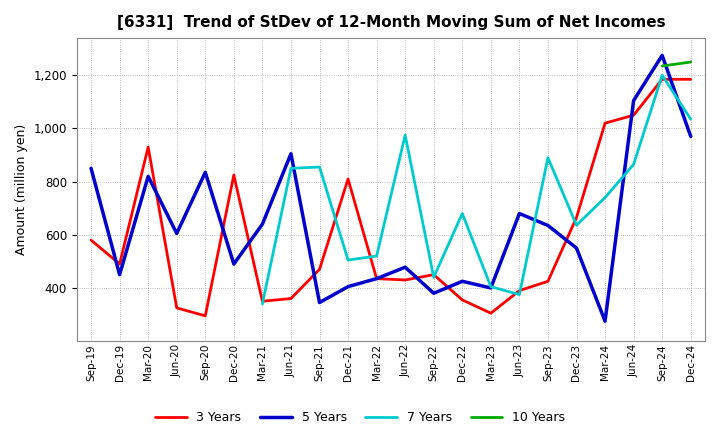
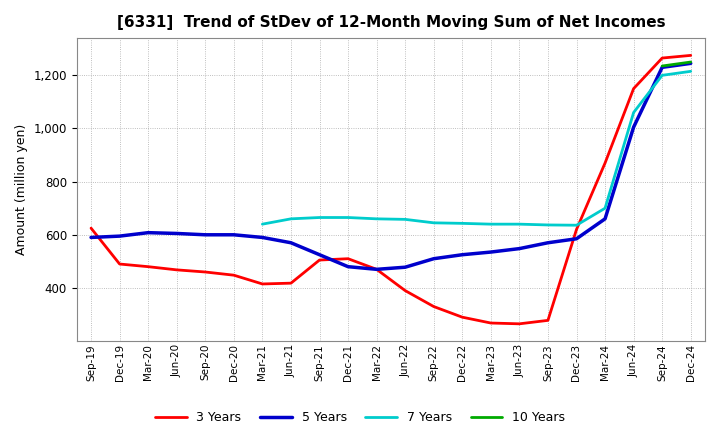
3 Years/Sep-19: 580 -> 625
5 Years/Sep-19: 850 -> 590
5 Years/Dec-19: 450 -> 595
3 Years/Mar-20: 930 -> 480
5 Years/Mar-20: 820 -> 608
3 Years/Jun-20: 325 -> 468
3 Years/Sep-20: 295 -> 460
5 Years/Sep-20: 835 -> 600
3 Years/Dec-20: 825 -> 448
5 Years/Dec-20: 490 -> 600
3 Years/Mar-21: 350 -> 415
5 Years/Mar-21: 640 -> 590
7 Years/Mar-21: 340 -> 640
3 Years/Jun-21: 360 -> 418
5 Years/Jun-21: 905 -> 570
7 Years/Jun-21: 850 -> 660
3 Years/Sep-21: 470 -> 505
5 Years/Sep-21: 345 -> 525
7 Years/Sep-21: 855 -> 665
3 Years/Dec-21: 810 -> 510
5 Years/Dec-21: 405 -> 480
7 Years/Dec-21: 505 -> 665
3 Years/Mar-22: 435 -> 470
5 Years/Mar-22: 435 -> 470
7 Years/Mar-22: 520 -> 660
3 Years/Jun-22: 430 -> 390
7 Years/Jun-22: 975 -> 658
3 Years/Sep-22: 450 -> 330
5 Years/Sep-22: 380 -> 510
7 Years/Sep-22: 440 -> 645
3 Years/Dec-22: 355 -> 290
5 Years/Dec-22: 425 -> 525
7 Years/Dec-22: 680 -> 643
3 Years/Mar-23: 305 -> 268
5 Years/Mar-23: 400 -> 535
7 Years/Mar-23: 405 -> 640
3 Years/Jun-23: 390 -> 265
5 Years/Jun-23: 680 -> 548
7 Years/Jun-23: 375 -> 640
3 Years/Sep-23: 425 -> 278
5 Years/Sep-23: 635 -> 570
7 Years/Sep-23: 890 -> 637
3 Years/Dec-23: 665 -> 620
5 Years/Dec-23: 550 -> 585
3 Years/Mar-24: 1,020 -> 870
5 Years/Mar-24: 275 -> 660
7 Years/Mar-24: 740 -> 700
3 Years/Jun-24: 1,050 -> 1,150
5 Years/Jun-24: 1,105 -> 1,005
7 Years/Jun-24: 865 -> 1,060
3 Years/Sep-24: 1,185 -> 1,265
5 Years/Sep-24: 1,275 -> 1,230
3 Years/Dec-24: 1,185 -> 1,275
5 Years/Dec-24: 970 -> 1,245
7 Years/Dec-24: 1,035 -> 1,215
